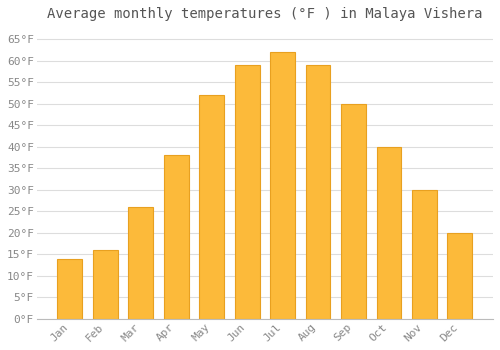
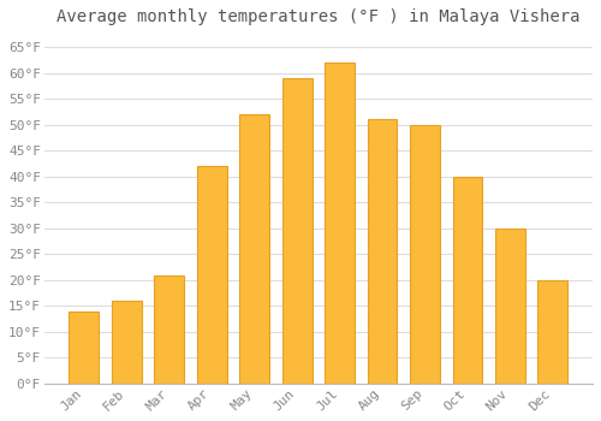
Mar: 26°F -> 21°F
Apr: 38°F -> 42°F
Aug: 59°F -> 51°F
